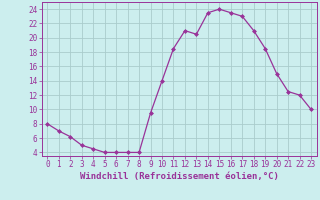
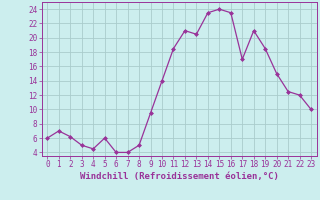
0: 8.0 -> 6.0
5: 4.0 -> 6.0
8: 4.0 -> 5.0
17: 23.0 -> 17.0
